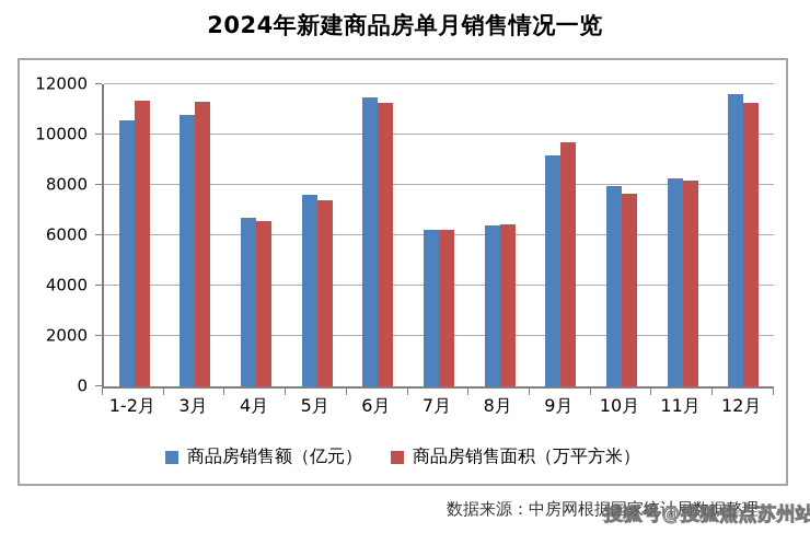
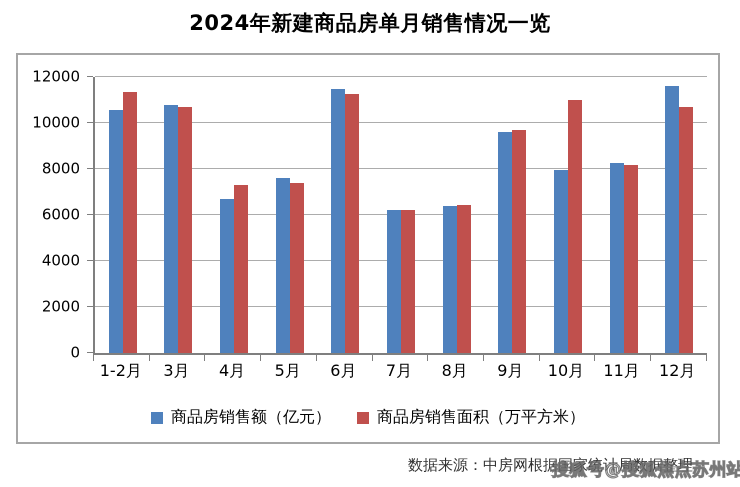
商品房销售面积（万平方米）/3月: 11300 -> 10700
商品房销售面积（万平方米）/4月: 6600 -> 7300
商品房销售额（亿元）/9月: 9200 -> 9600
商品房销售面积（万平方米）/10月: 7600 -> 11000
商品房销售面积（万平方米）/12月: 11300 -> 10700
